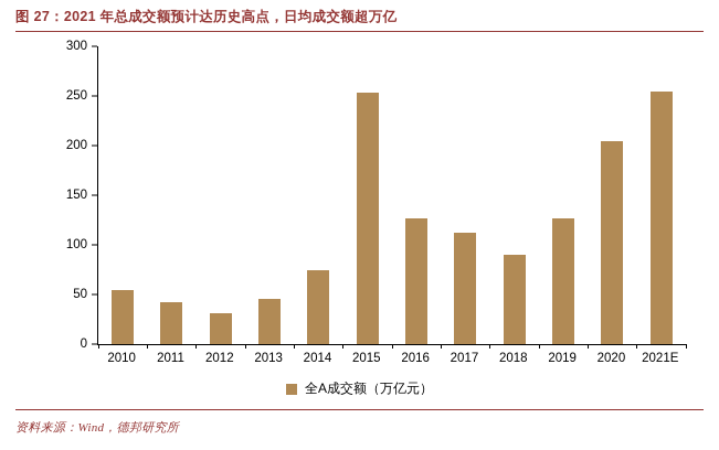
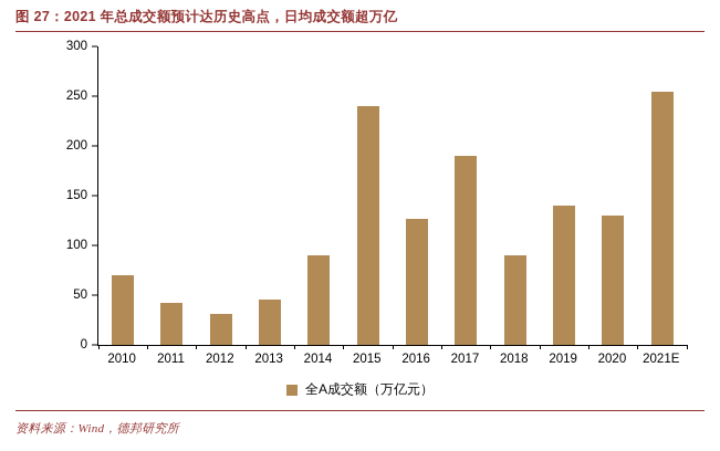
2010: 50 -> 70
2014: 70 -> 90
2015: 250 -> 240
2017: 110 -> 190
2019: 130 -> 140
2020: 200 -> 130
